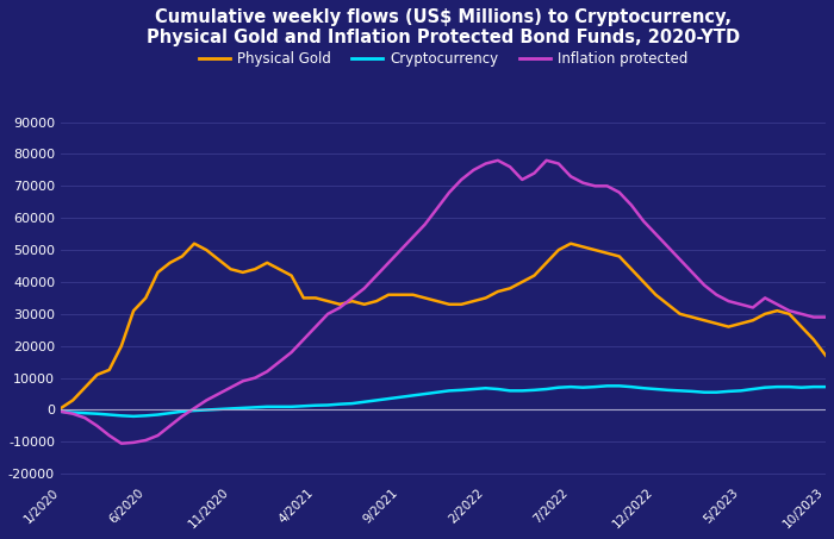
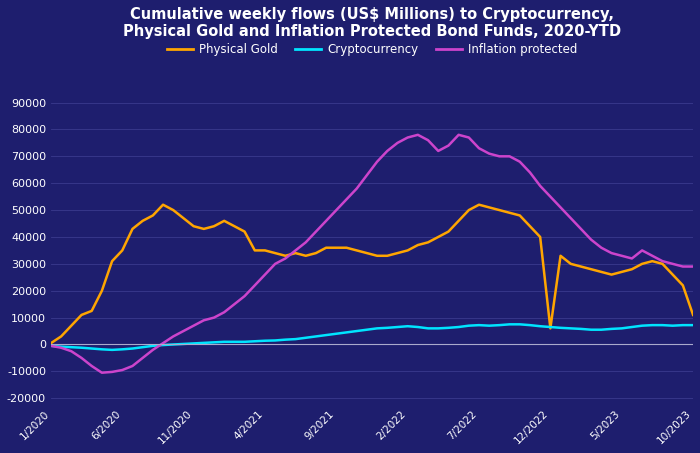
Physical Gold/12/2022: 36000 -> 6000
Physical Gold/10/2023: 17000 -> 11000
